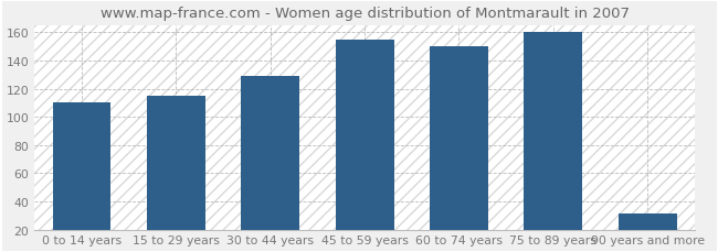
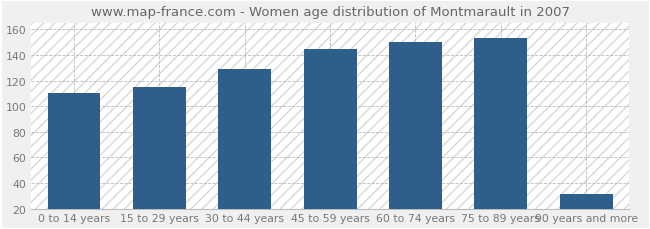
45 to 59 years: 155 -> 145
75 to 89 years: 160 -> 153
